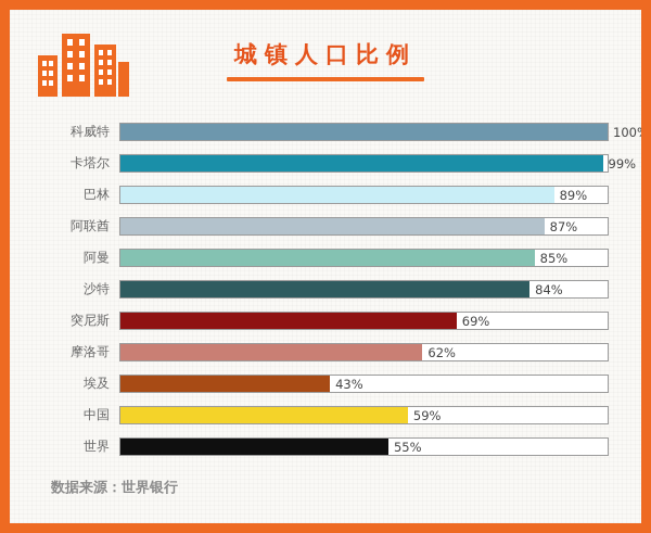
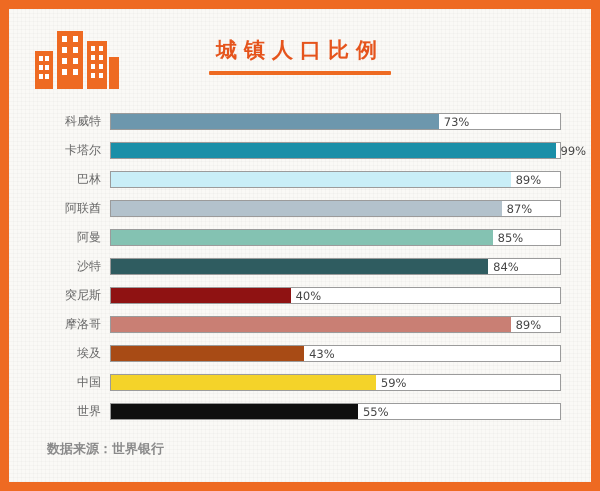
科威特: 100% -> 73%
突尼斯: 69% -> 40%
摩洛哥: 62% -> 89%
